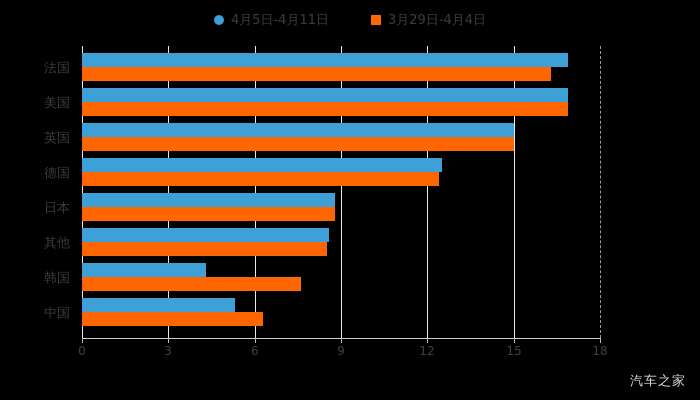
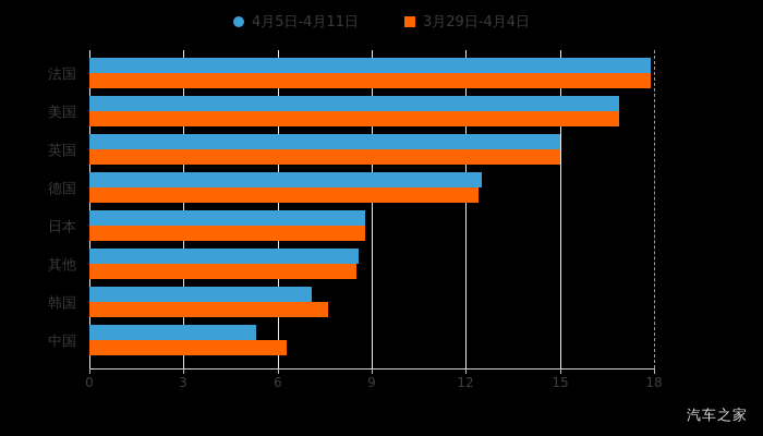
4月5日-4月11日/法国: 16.9 -> 17.9
3月29日-4月4日/法国: 16.3 -> 17.9
4月5日-4月11日/韩国: 4.3 -> 7.1
